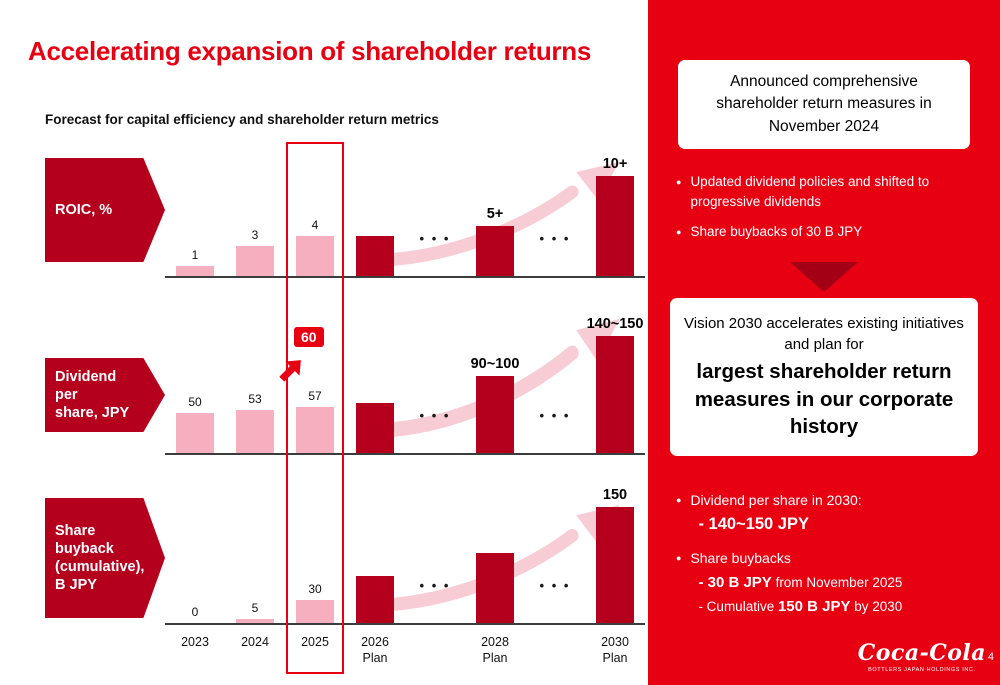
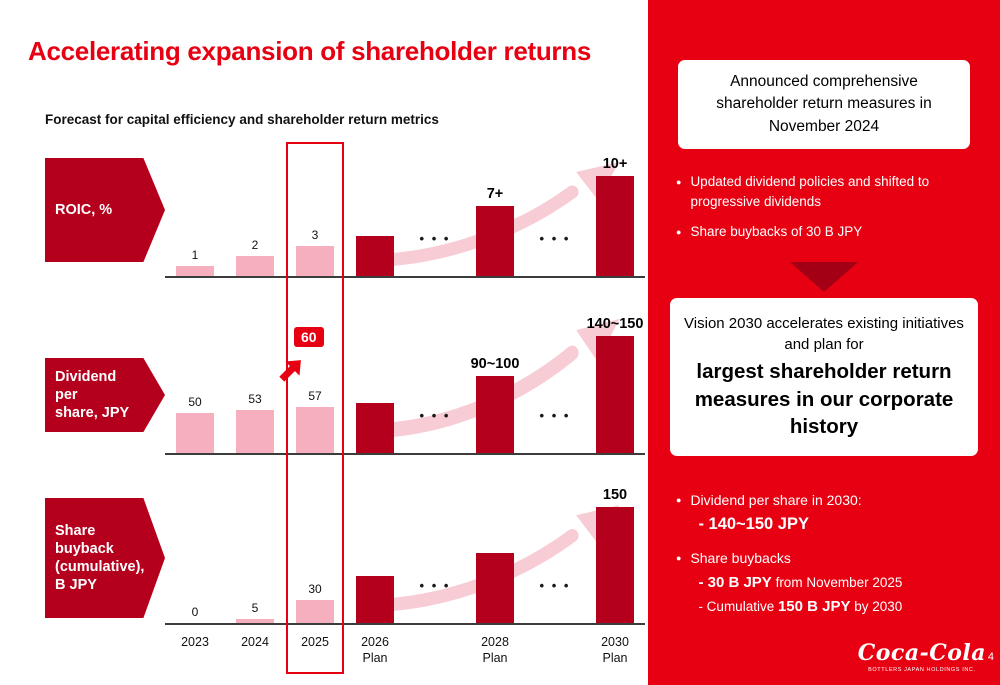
ROIC, %/2024: 3 -> 2
ROIC, %/2025: 4 -> 3
ROIC, %/2028 Plan: 5 -> 7
